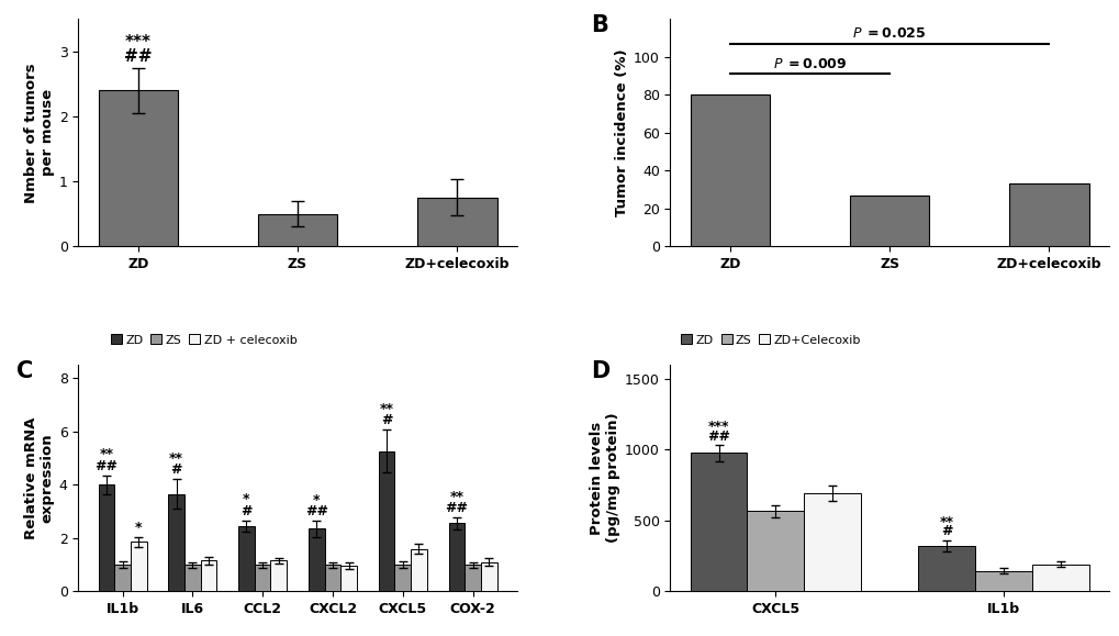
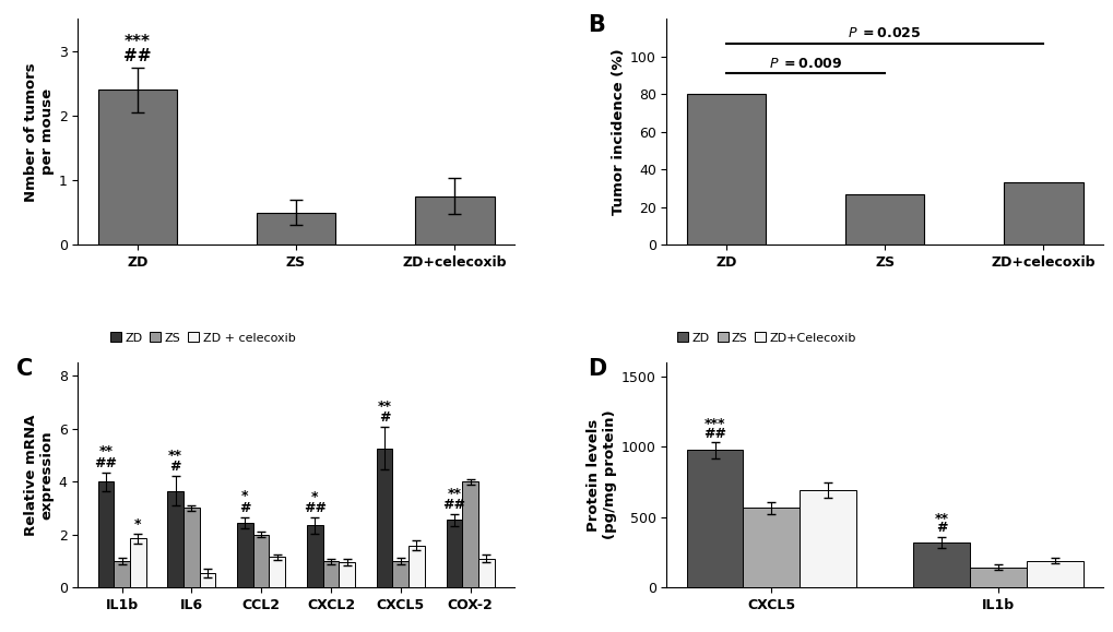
ZS/IL6: 1 -> 3
ZD + celecoxib/IL6: 1.15 -> 0.55
ZS/CCL2: 1 -> 2
ZS/COX-2: 1 -> 4
